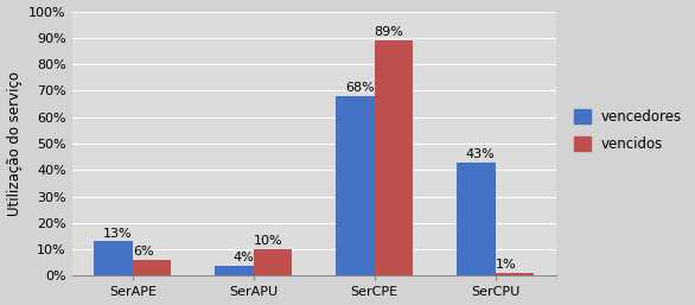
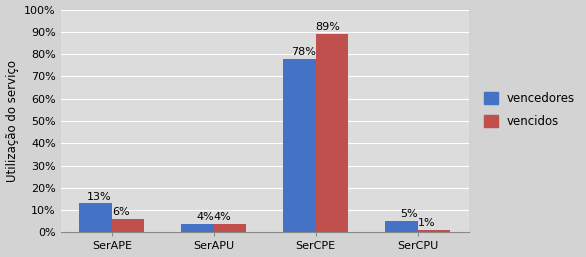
vencidos/SerAPU: 10% -> 4%
vencedores/SerCPE: 68% -> 78%
vencedores/SerCPU: 43% -> 5%
